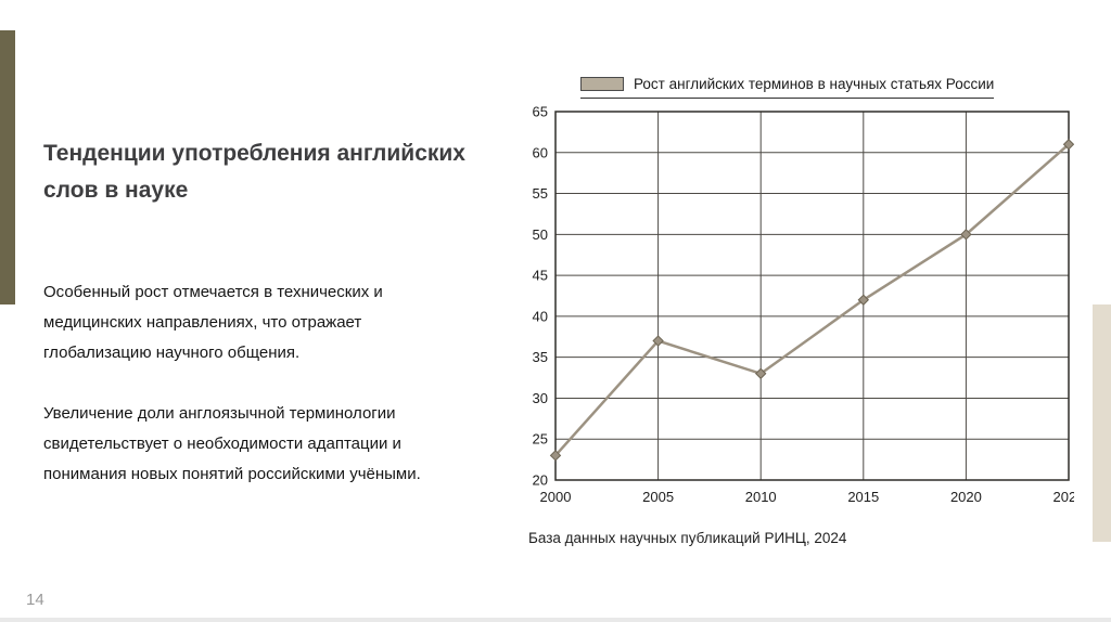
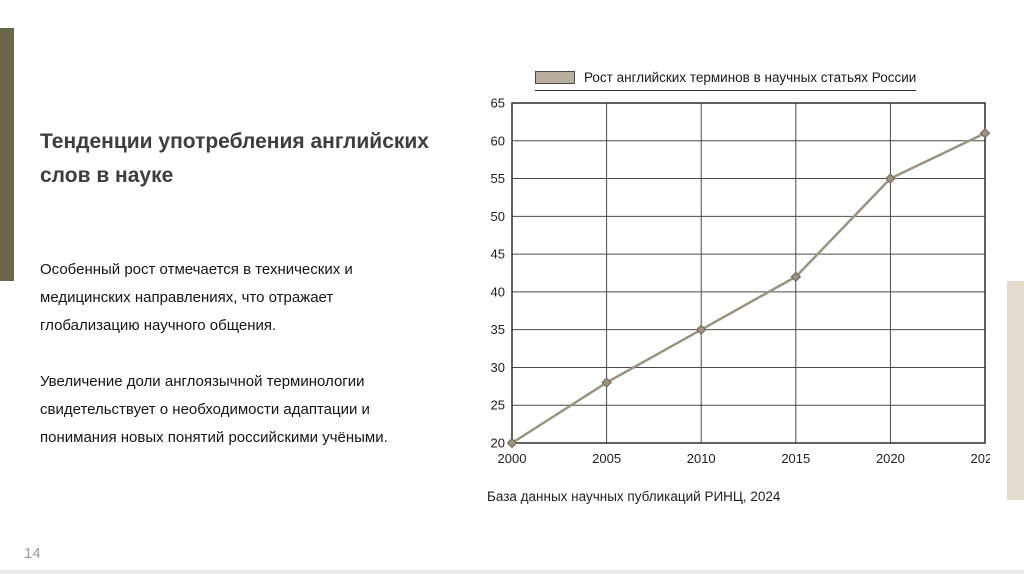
2000: 23 -> 20
2005: 37 -> 28
2010: 33 -> 35
2020: 50 -> 55
